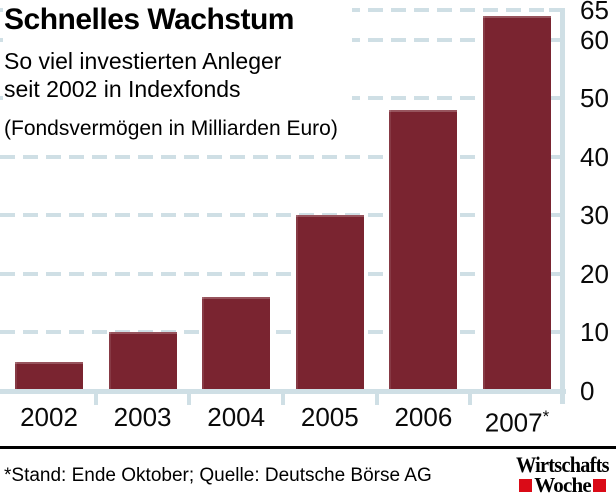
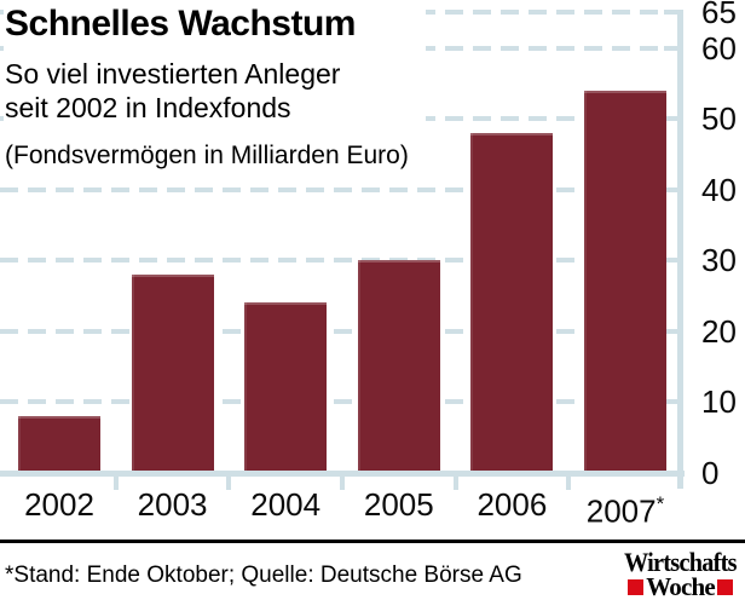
2002: 5 -> 8
2003: 10 -> 28
2004: 16 -> 24
2007*: 64 -> 54
